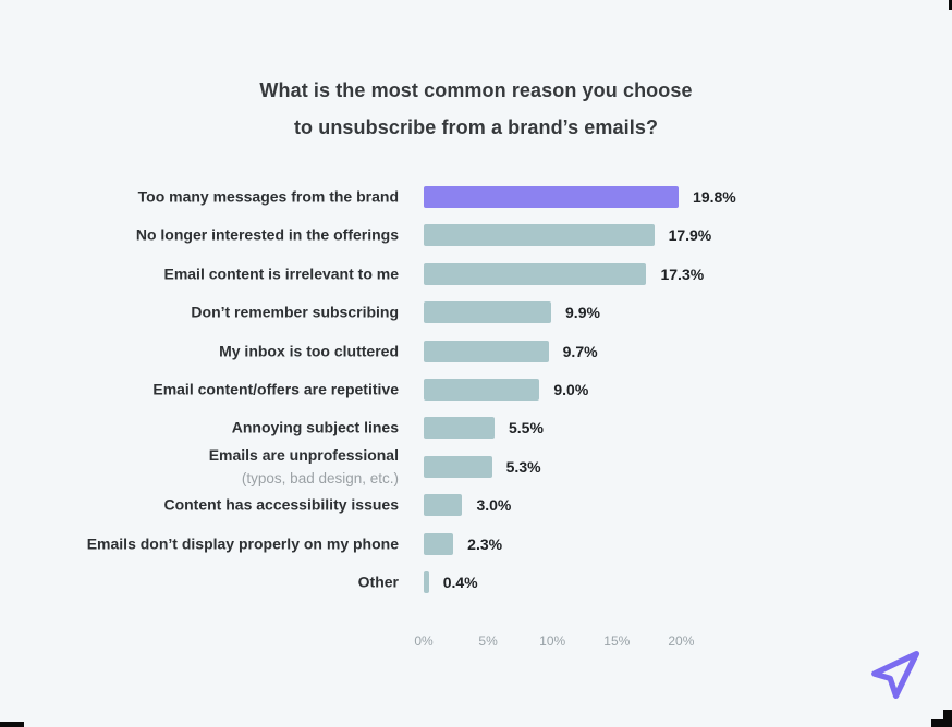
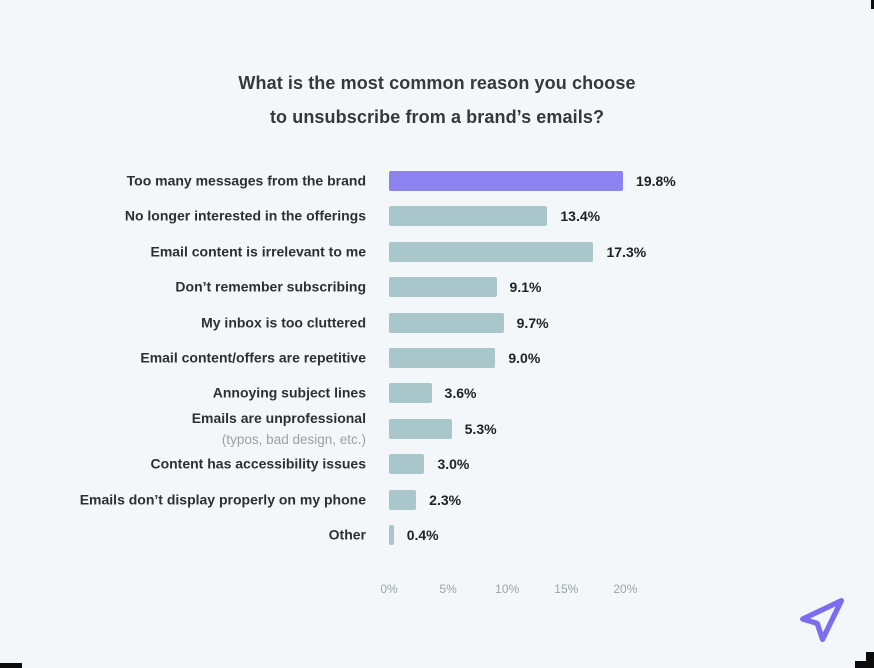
No longer interested in the offerings: 17.9% -> 13.4%
Don’t remember subscribing: 9.9% -> 9.1%
Annoying subject lines: 5.5% -> 3.6%
